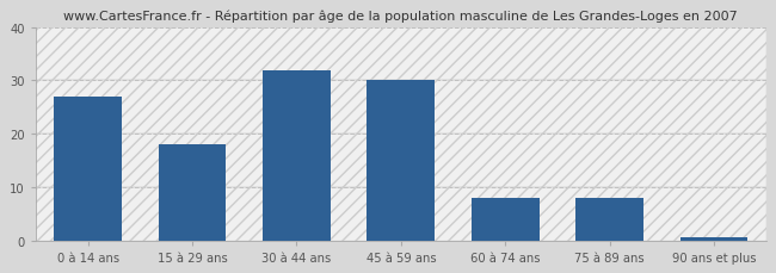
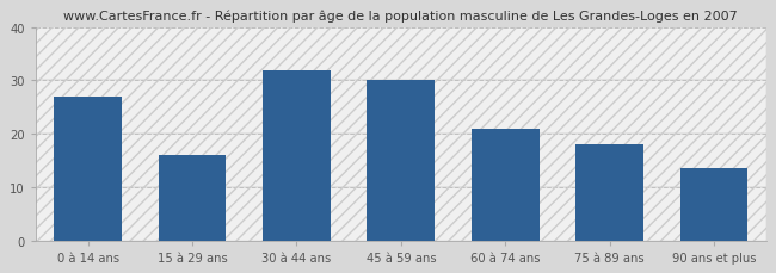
15 à 29 ans: 18.0 -> 16.0
60 à 74 ans: 8.0 -> 21.0
75 à 89 ans: 8.0 -> 18.0
90 ans et plus: 0.5 -> 13.5
